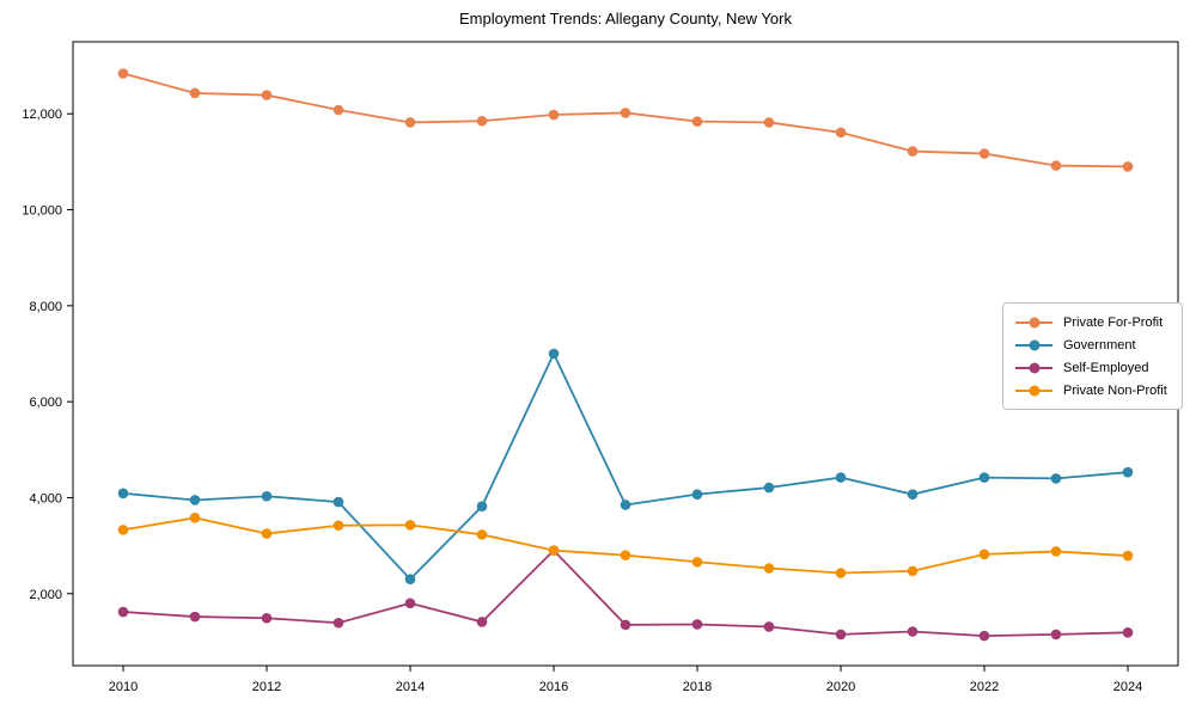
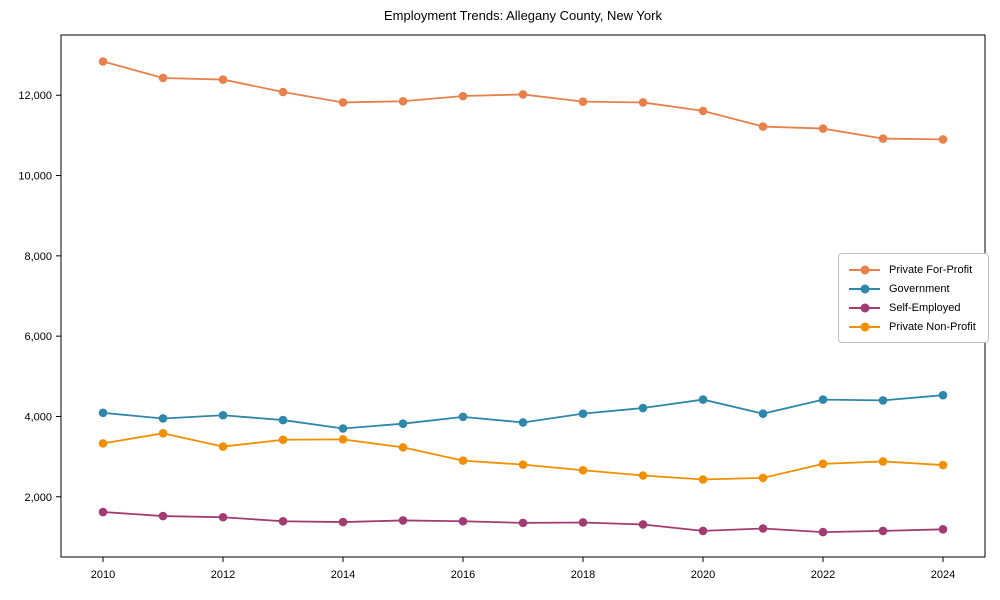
Government/2014: 2300 -> 3700
Self-Employed/2014: 1800 -> 1400
Government/2016: 7000 -> 4000
Self-Employed/2016: 2900 -> 1400
